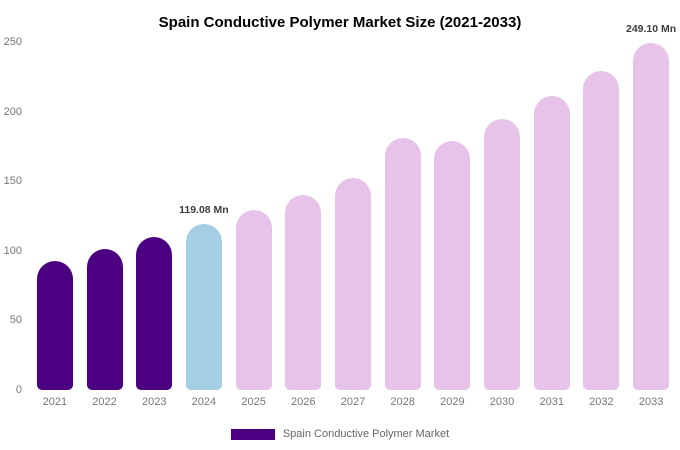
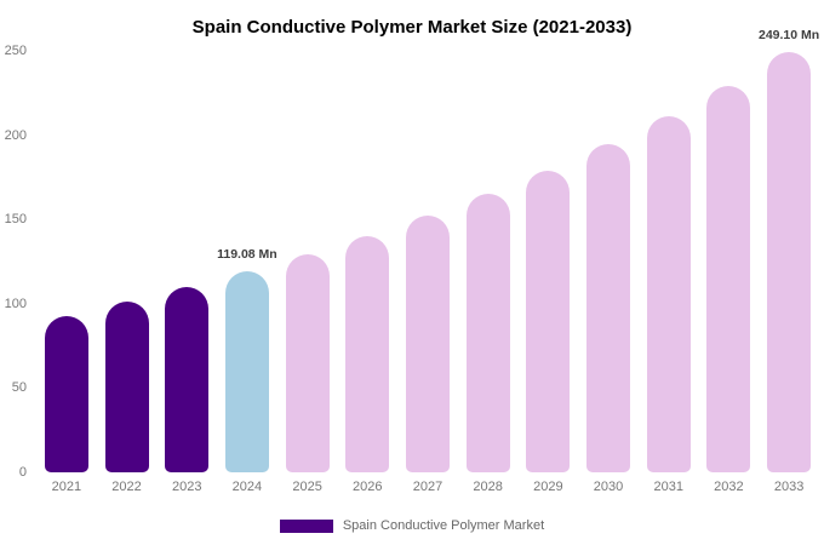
2028: 181 -> 165
